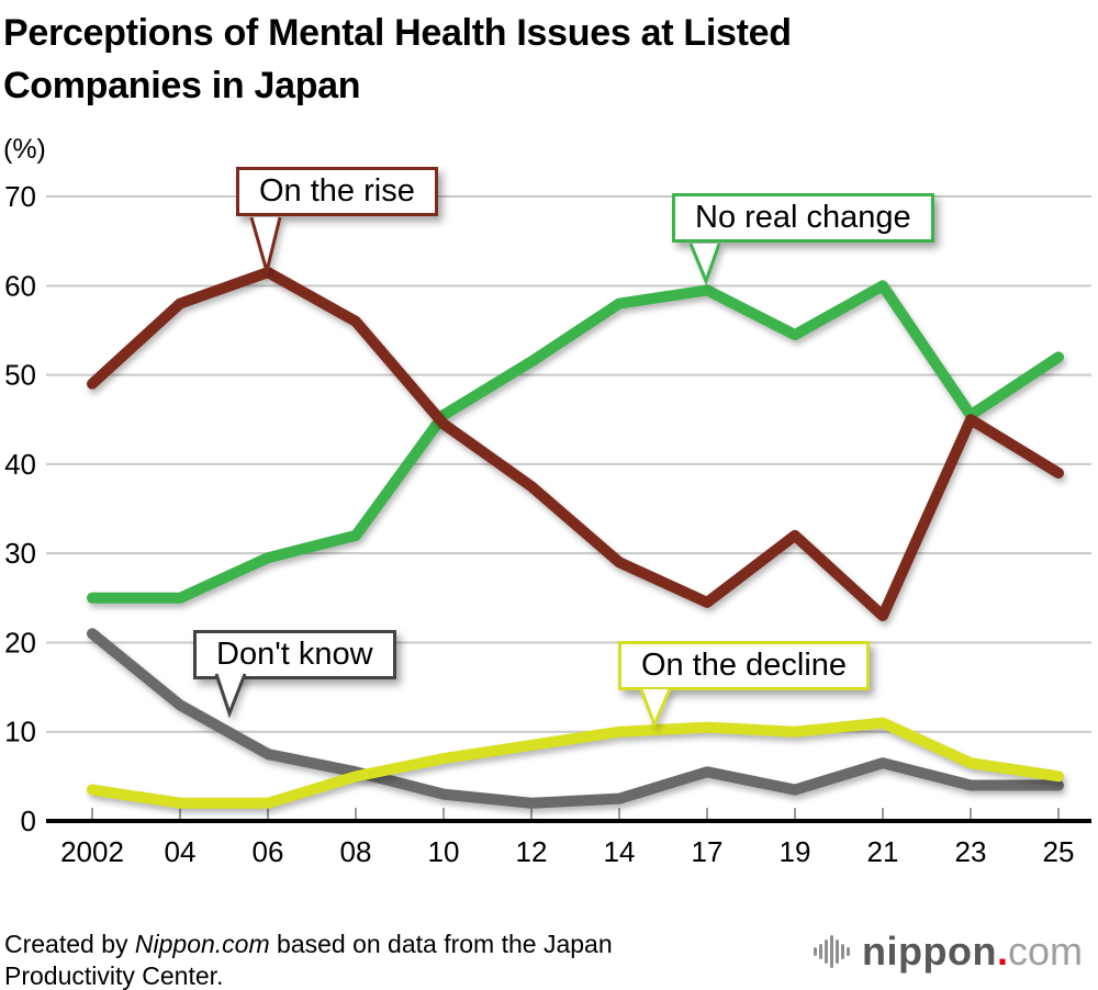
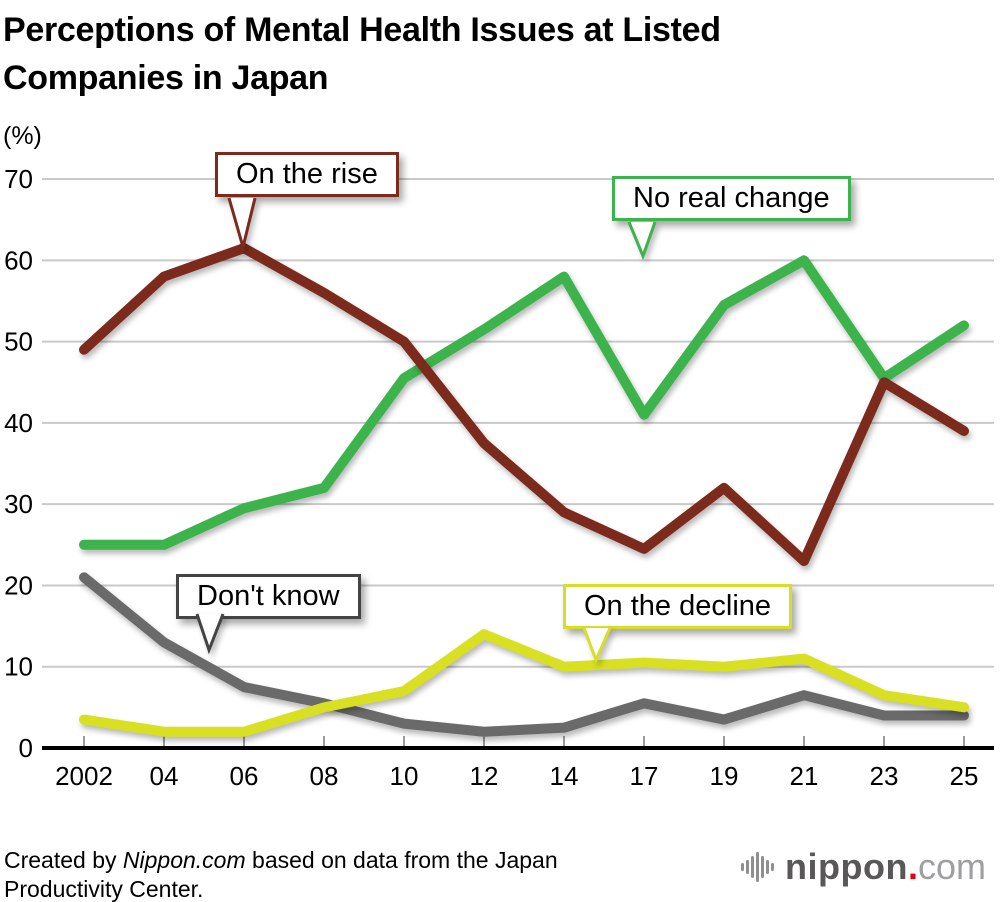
On the rise/10: 44 -> 50
On the decline/12: 8 -> 14
No real change/17: 60 -> 41
